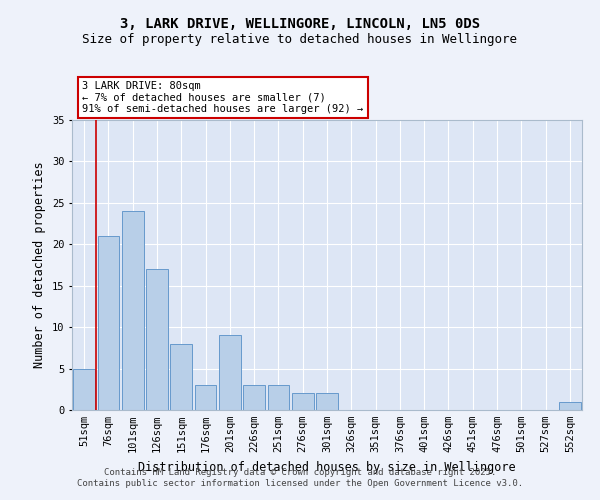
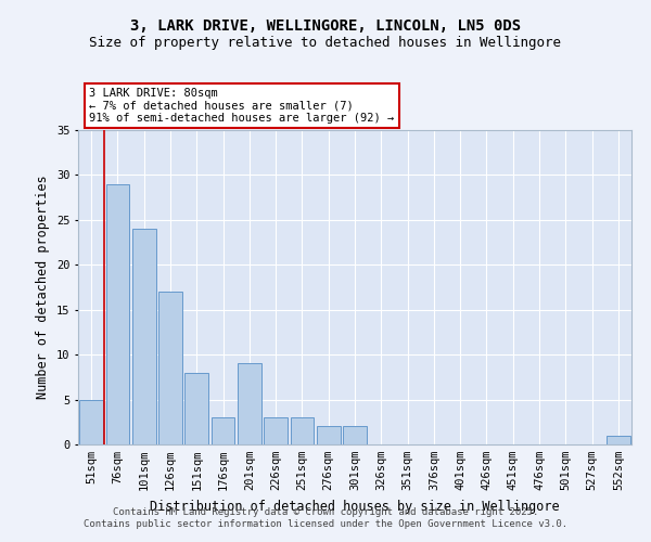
76sqm: 21 -> 29
